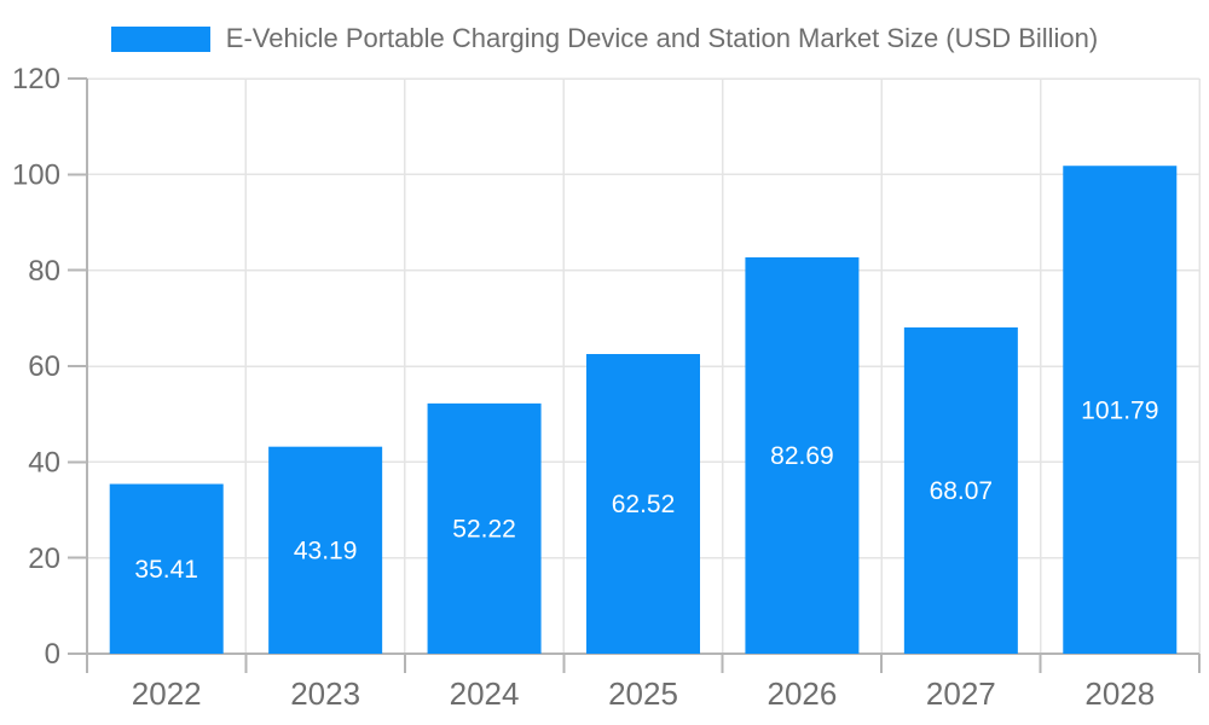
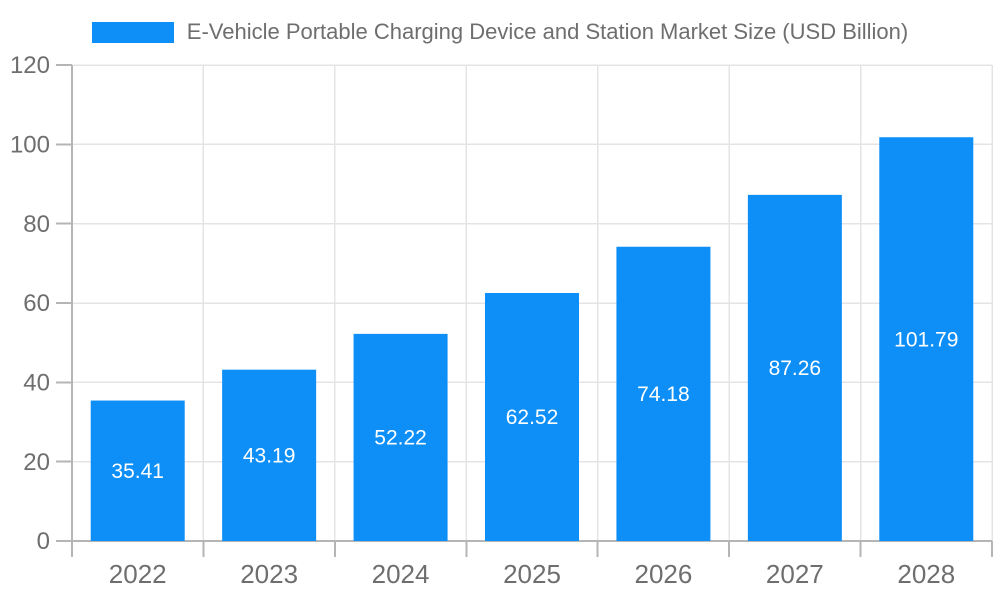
2026: 82.69 -> 74.18
2027: 68.07 -> 87.26
